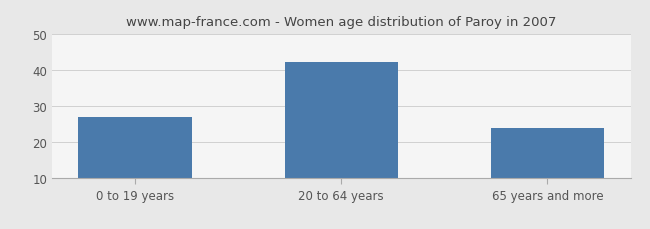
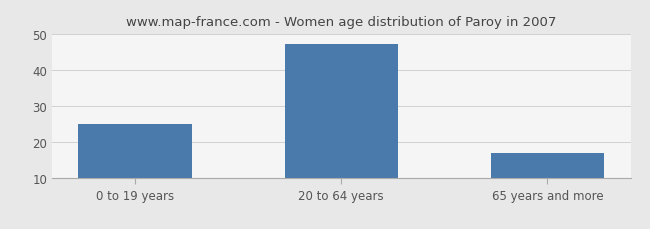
0 to 19 years: 27 -> 25
20 to 64 years: 42 -> 47
65 years and more: 24 -> 17
